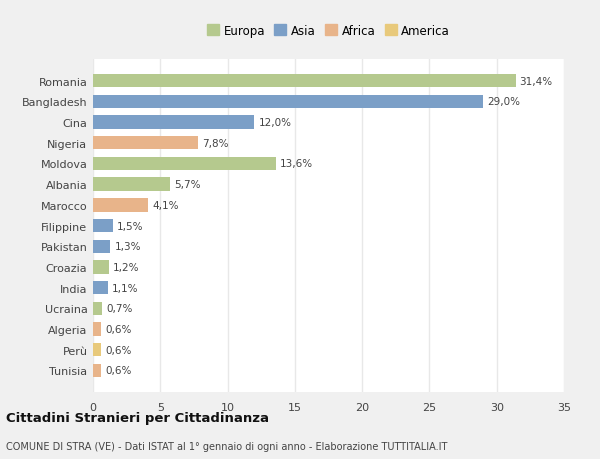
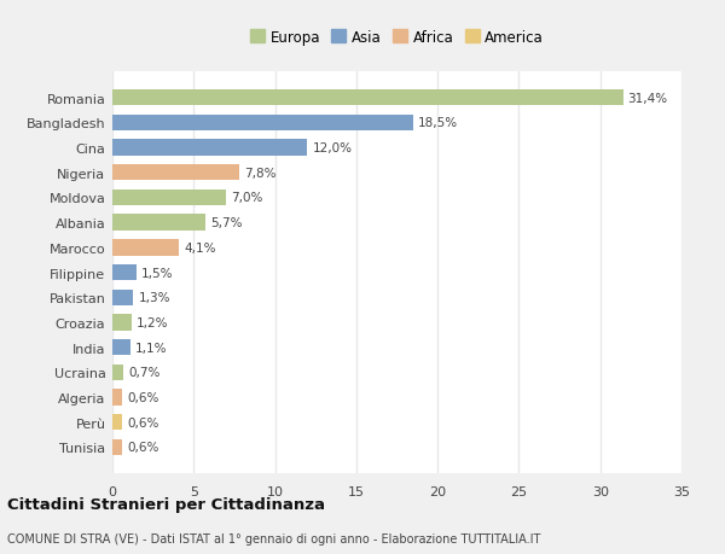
Bangladesh: 29,0% -> 18,5%
Moldova: 13,6% -> 7,0%
